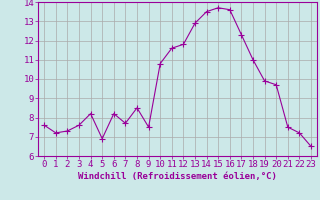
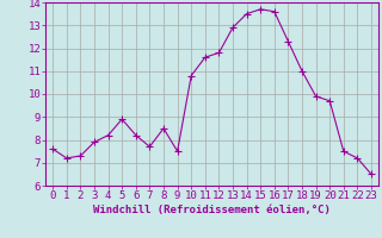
3: 7.6 -> 7.9
5: 6.9 -> 8.9
